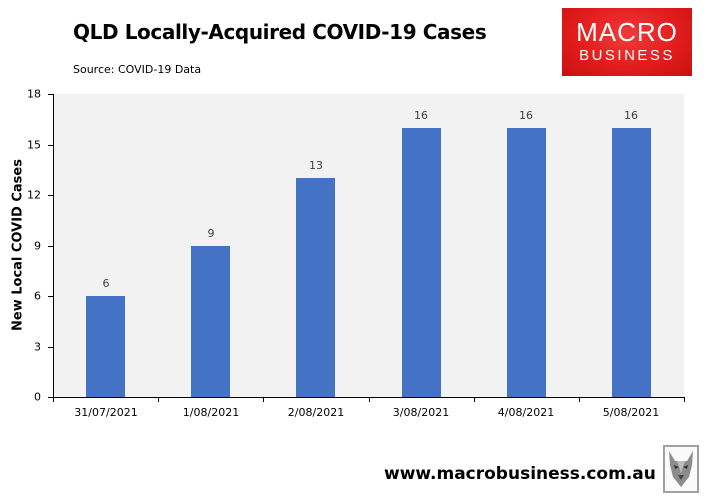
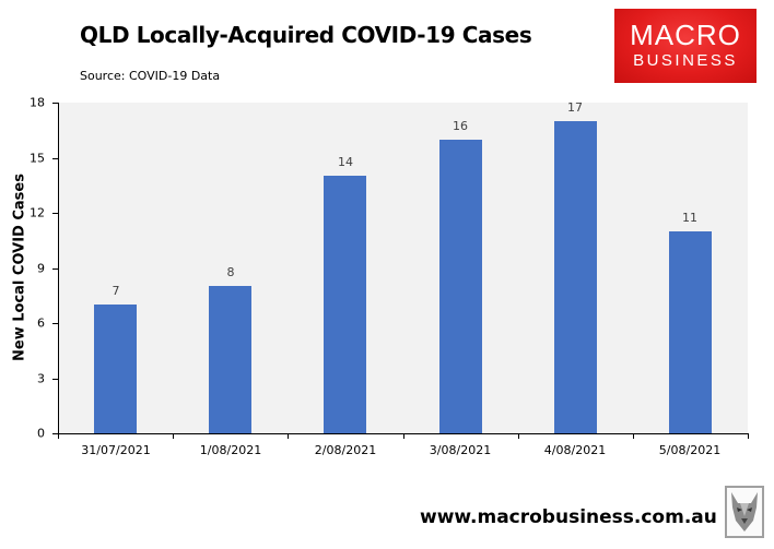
31/07/2021: 6 -> 7
1/08/2021: 9 -> 8
2/08/2021: 13 -> 14
4/08/2021: 16 -> 17
5/08/2021: 16 -> 11
